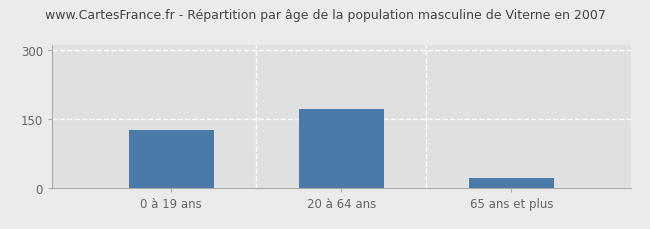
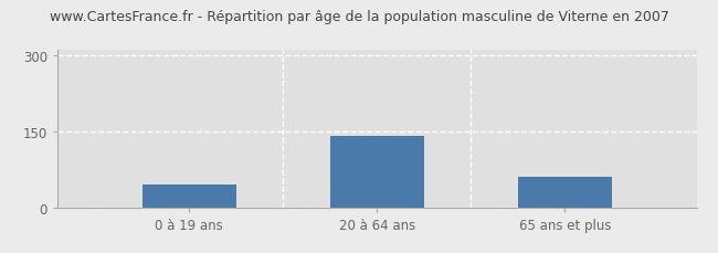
0 à 19 ans: 125 -> 45
20 à 64 ans: 170 -> 140
65 ans et plus: 20 -> 60
